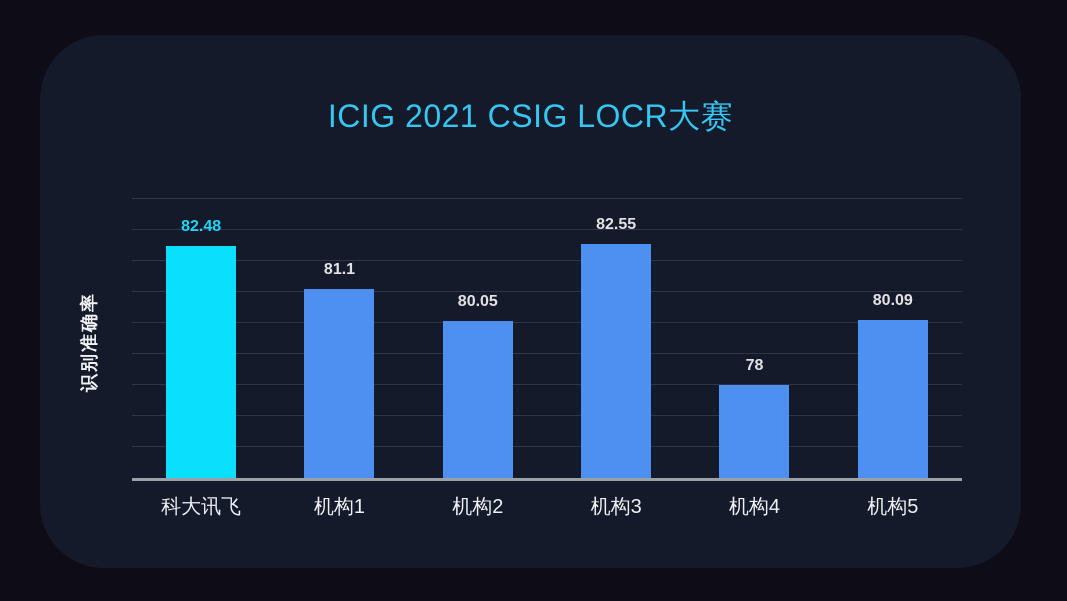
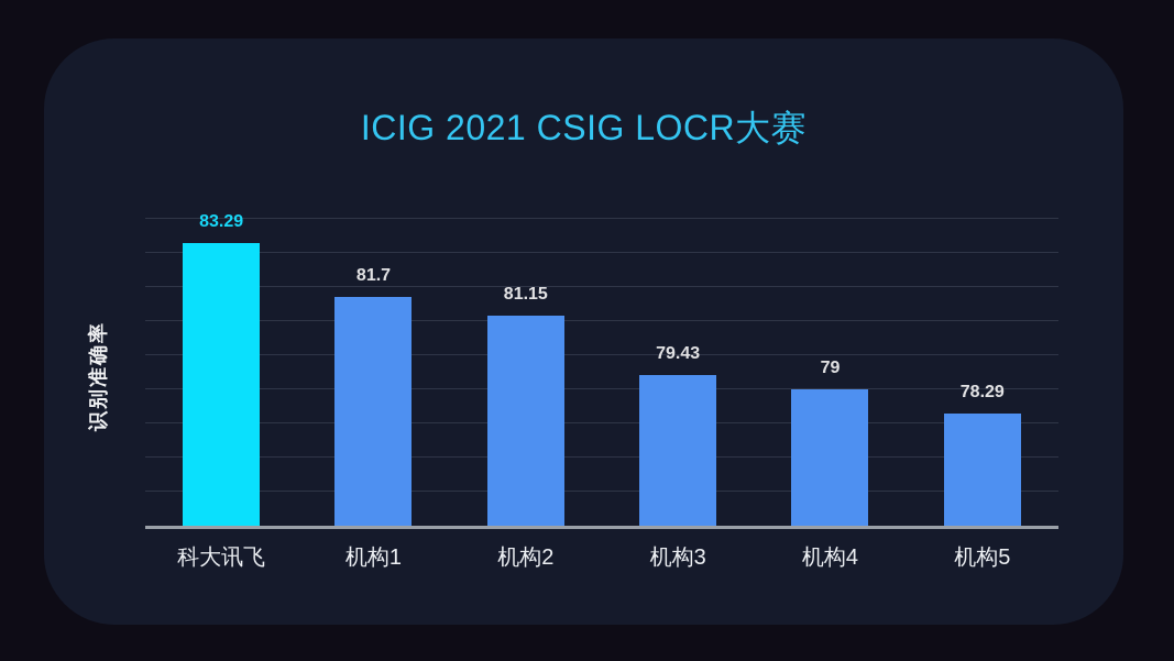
科大讯飞: 82.48 -> 83.29
机构1: 81.1 -> 81.7
机构2: 80.05 -> 81.15
机构3: 82.55 -> 79.43
机构4: 78 -> 79
机构5: 80.09 -> 78.29
